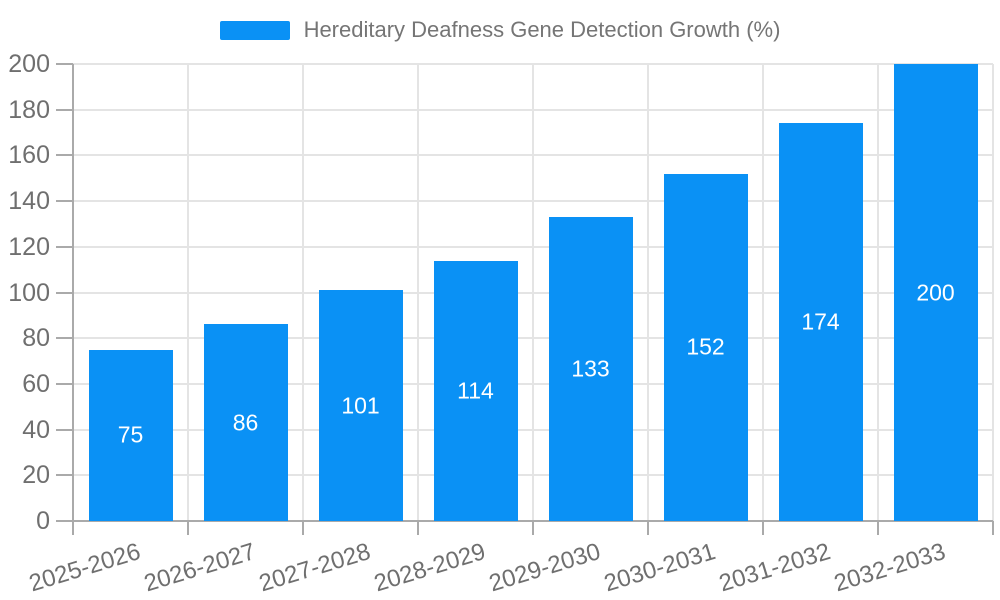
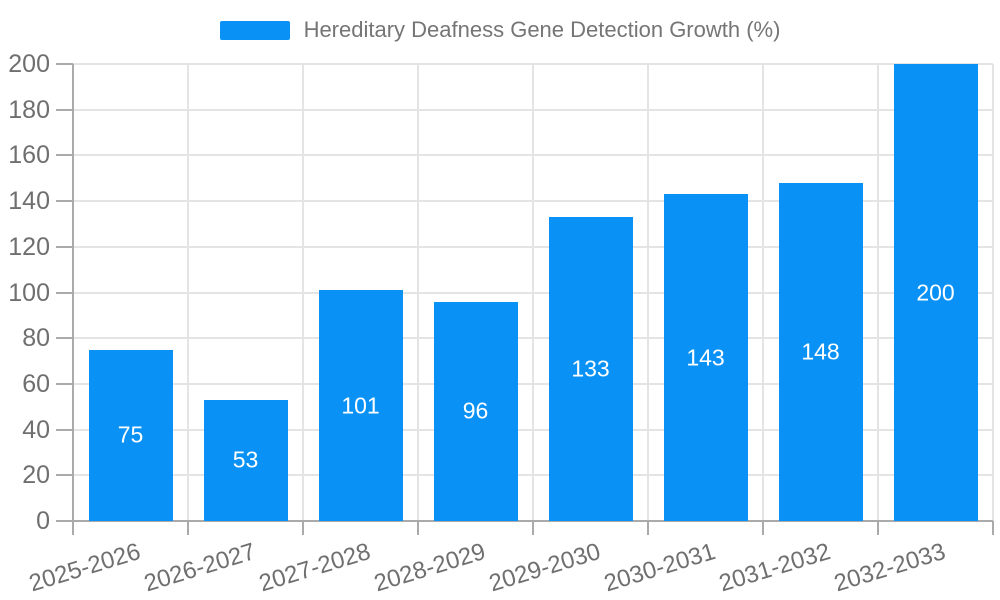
2026-2027: 86 -> 53
2028-2029: 114 -> 96
2030-2031: 152 -> 143
2031-2032: 174 -> 148
